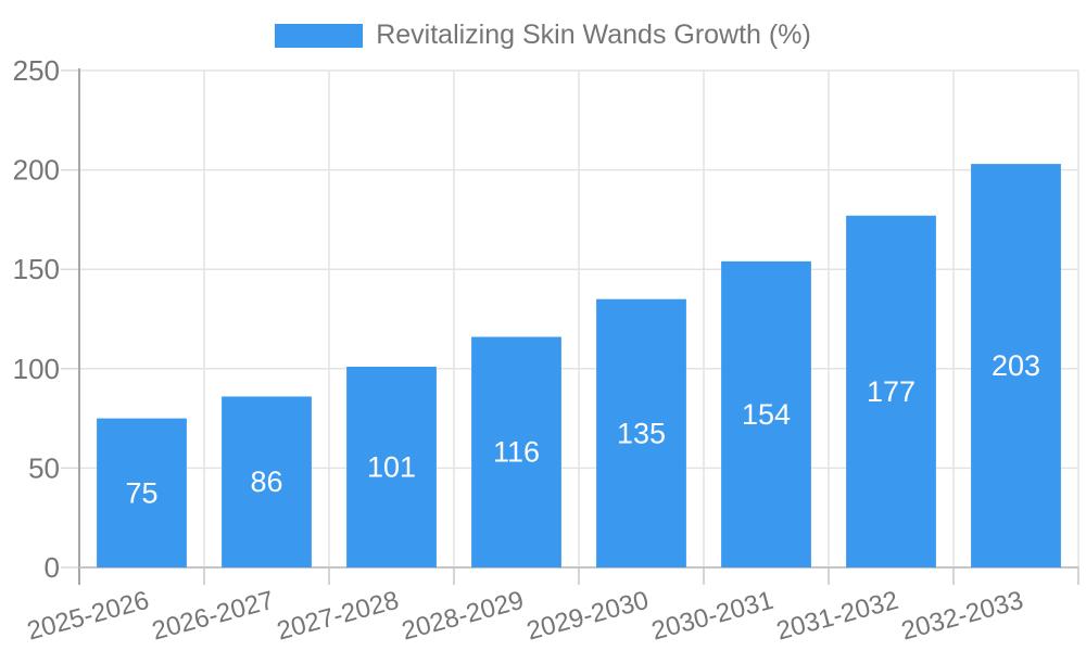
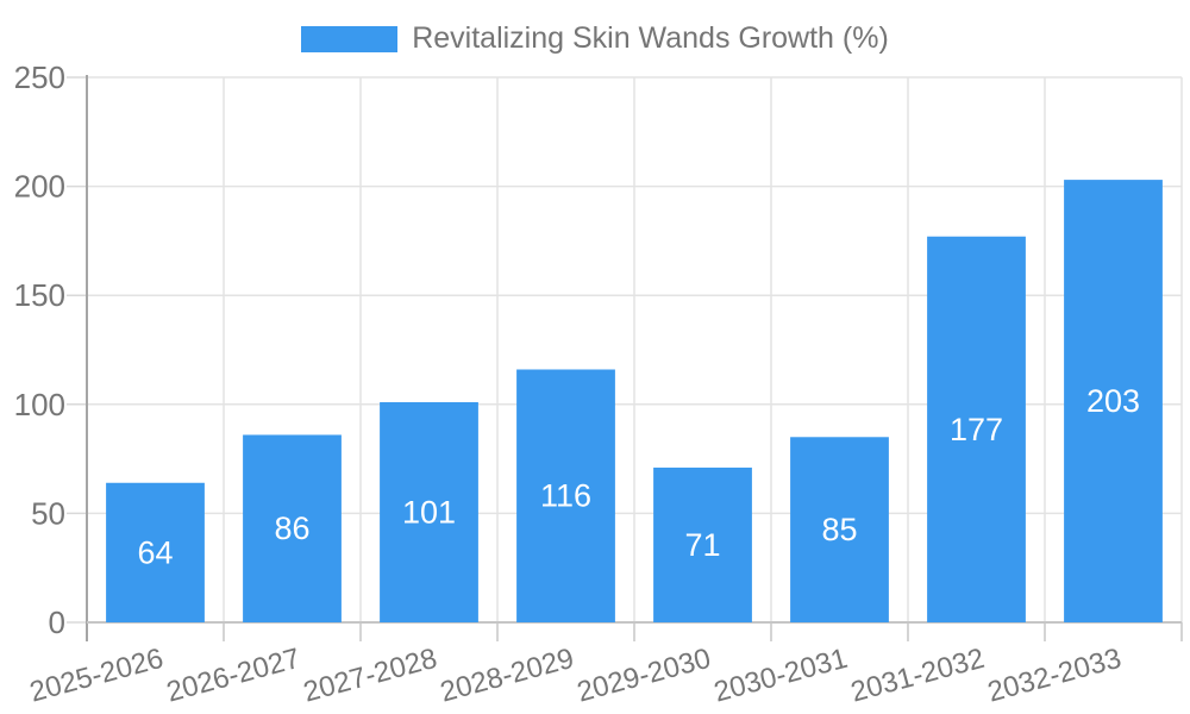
2025-2026: 75 -> 64
2029-2030: 135 -> 71
2030-2031: 154 -> 85
